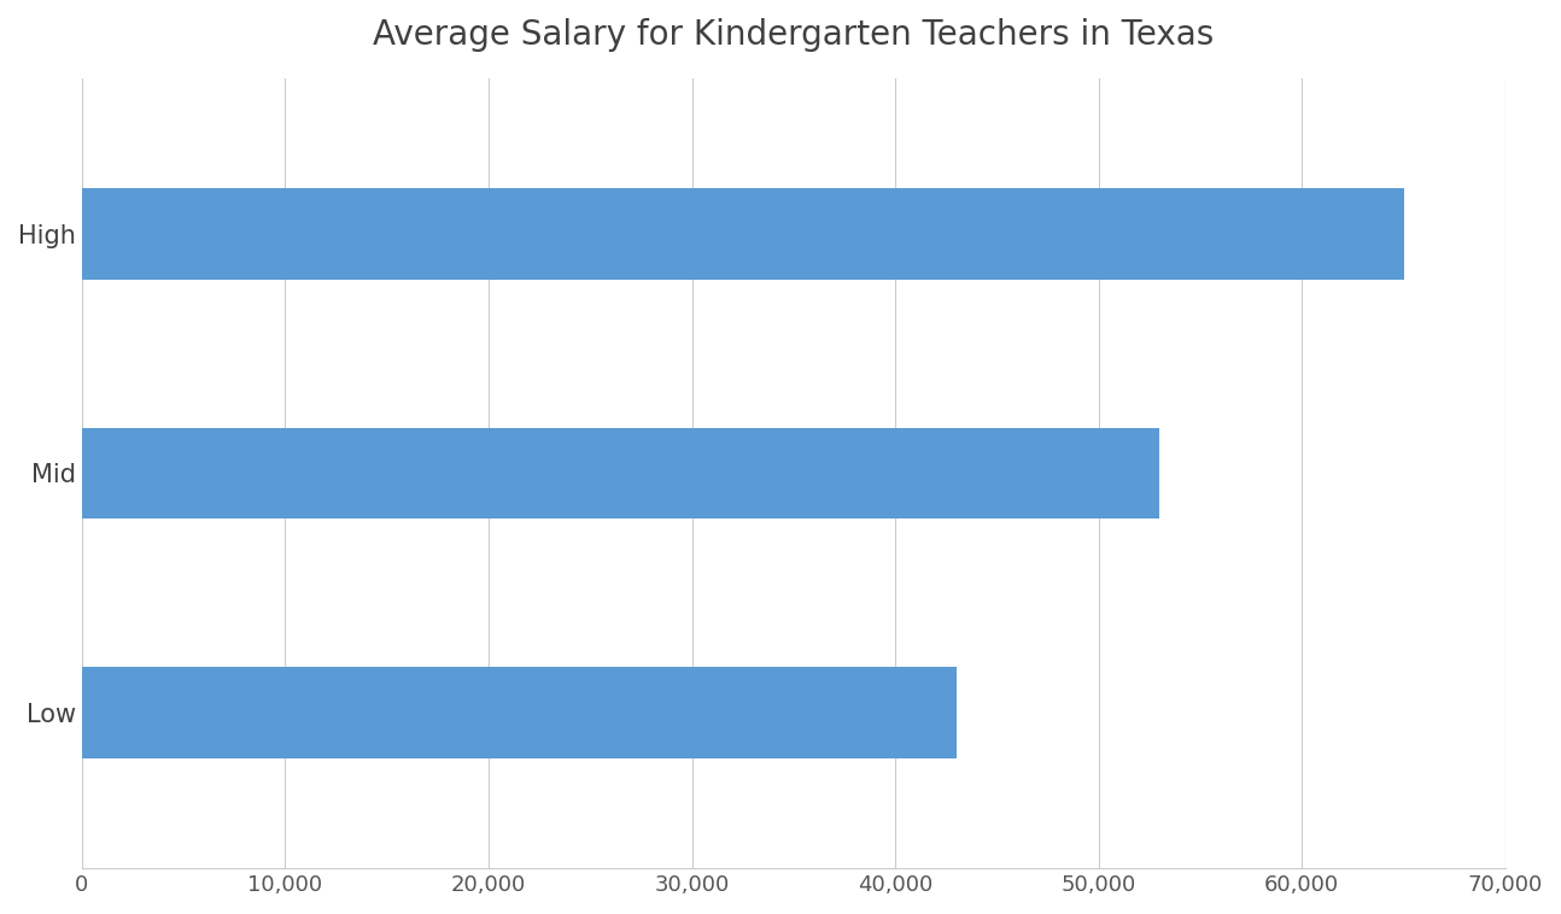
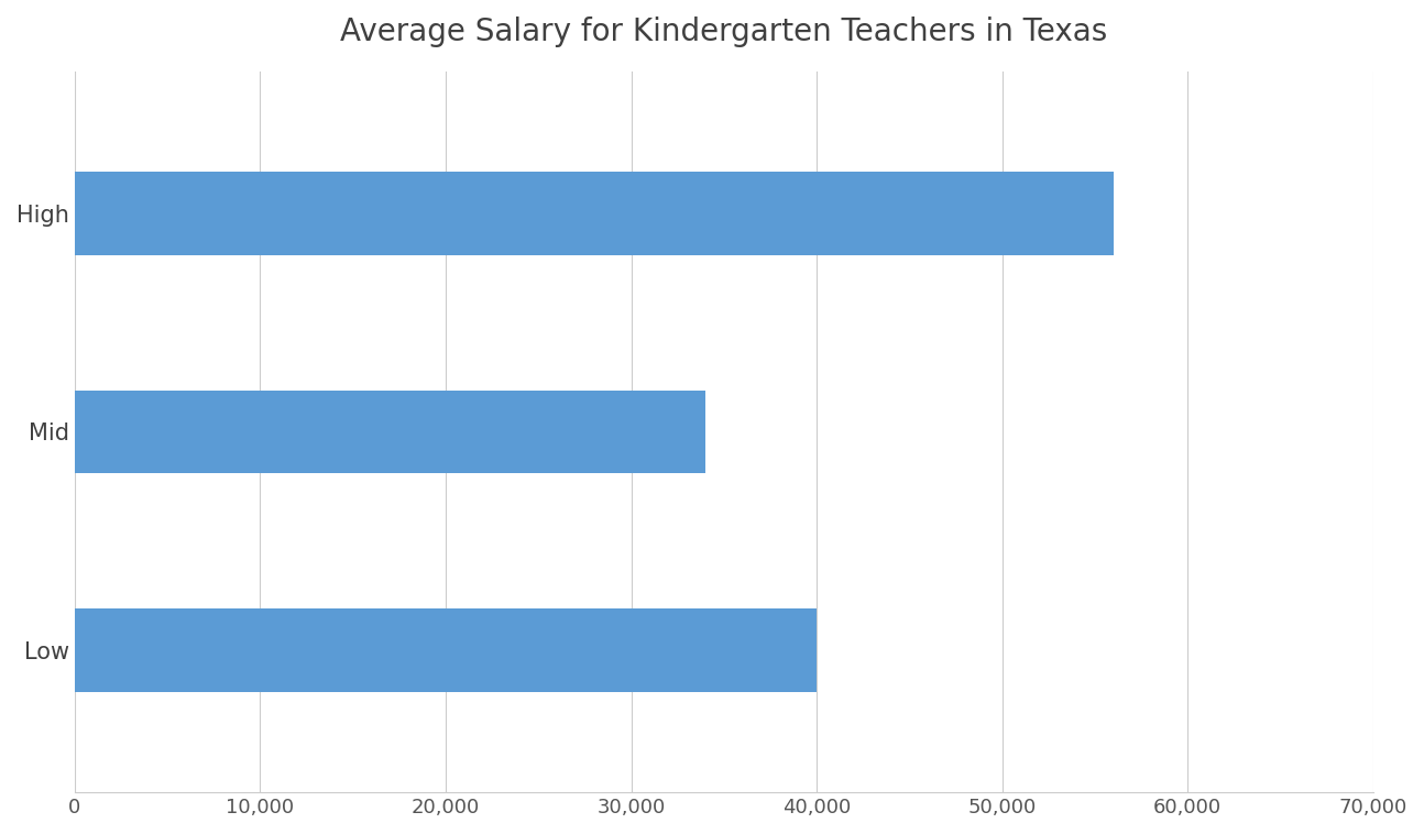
High: 65,000 -> 56,000
Mid: 53,000 -> 34,000
Low: 43,000 -> 40,000
